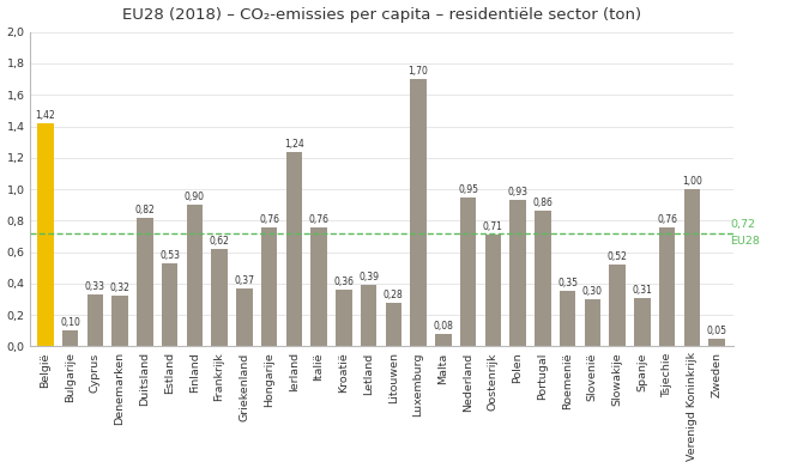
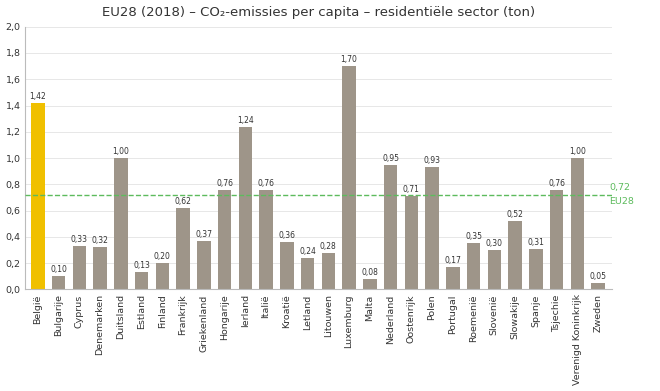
Duitsland: 0,82 -> 1,00
Estland: 0,53 -> 0,13
Finland: 0,90 -> 0,20
Letland: 0,39 -> 0,24
Portugal: 0,86 -> 0,17
